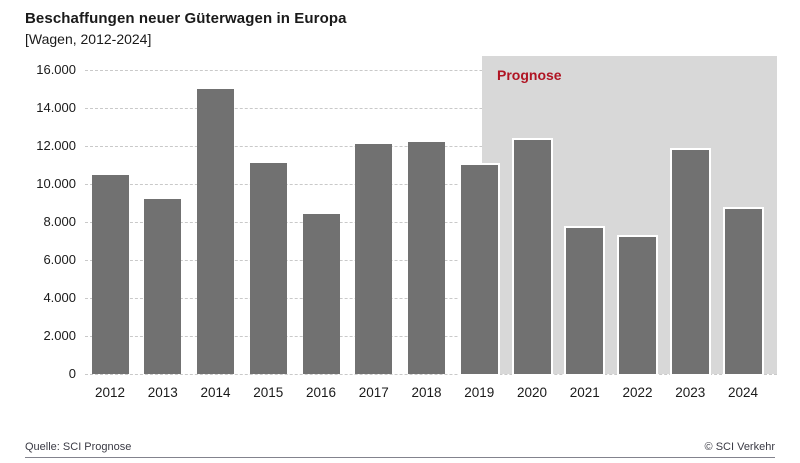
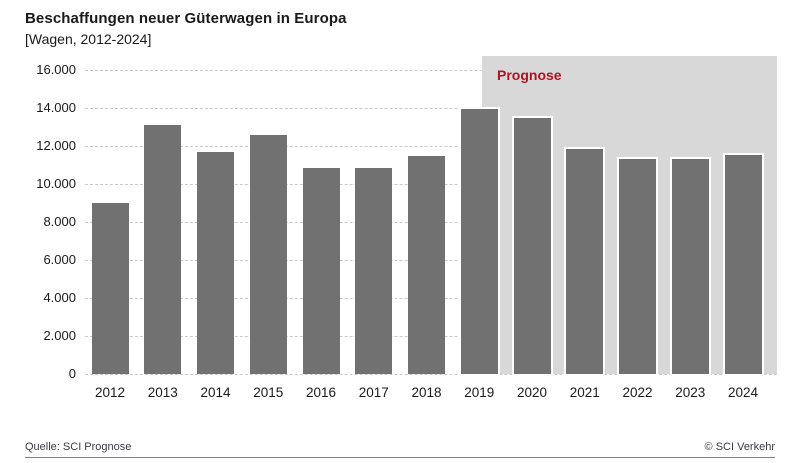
2012: 10500 -> 9000
2013: 9200 -> 13100
2014: 15000 -> 11700
2015: 11100 -> 12600
2016: 8400 -> 10800
2017: 12100 -> 10800
2018: 12200 -> 11500
2019: 11000 -> 14000
2020: 12300 -> 13500
2021: 7700 -> 11800
2022: 7200 -> 11300
2023: 11800 -> 11300
2024: 8700 -> 11600
